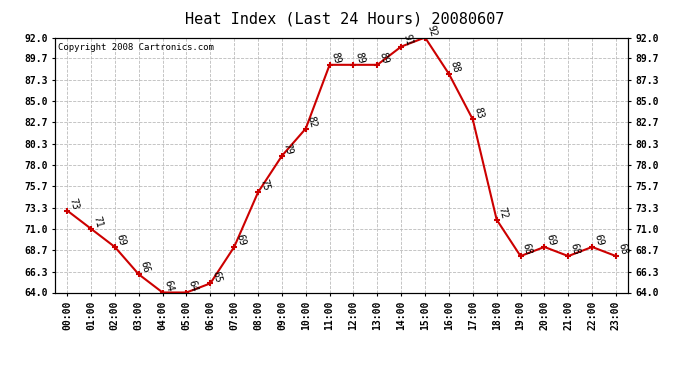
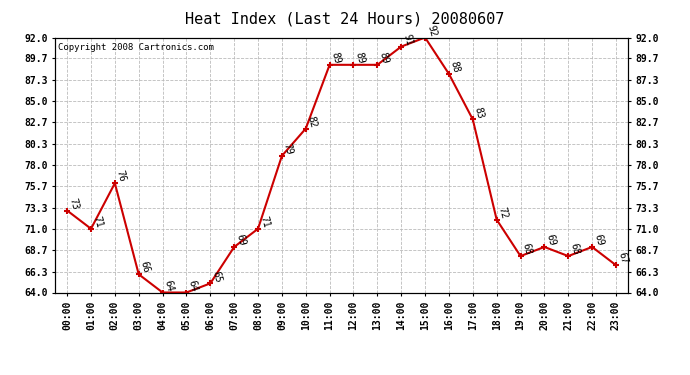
02:00: 69 -> 76
08:00: 75 -> 71
23:00: 68 -> 67
